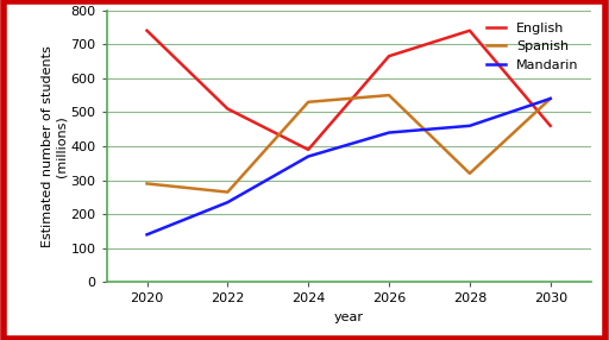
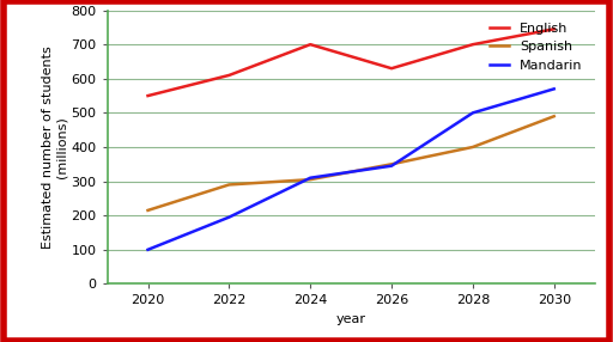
English/2020: 740 -> 550
Spanish/2020: 290 -> 215
Mandarin/2020: 140 -> 100
English/2022: 510 -> 610
Spanish/2022: 265 -> 290
Mandarin/2022: 235 -> 195
English/2024: 390 -> 700
Spanish/2024: 530 -> 305
Mandarin/2024: 370 -> 310
English/2026: 665 -> 630
Spanish/2026: 550 -> 350
Mandarin/2026: 440 -> 345
English/2028: 740 -> 700
Spanish/2028: 320 -> 400
Mandarin/2028: 460 -> 500
English/2030: 460 -> 745
Spanish/2030: 540 -> 490
Mandarin/2030: 540 -> 570
